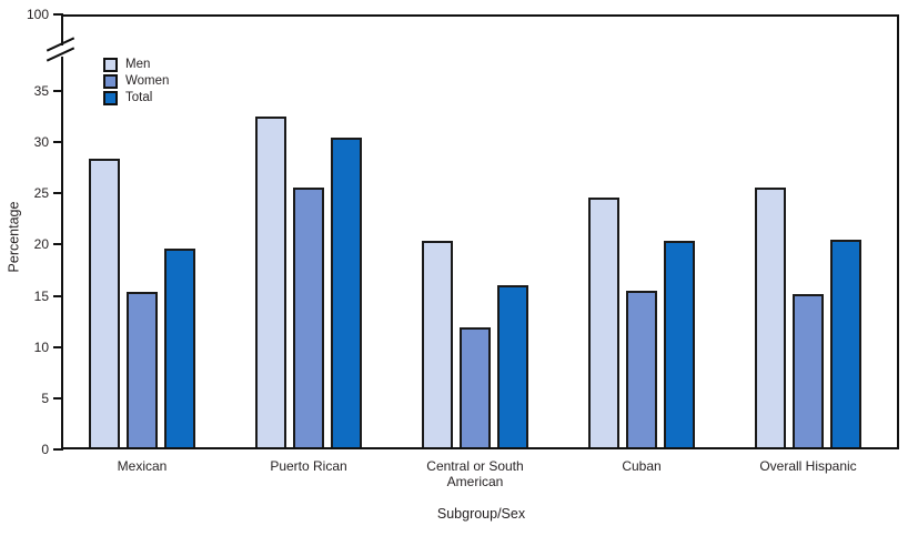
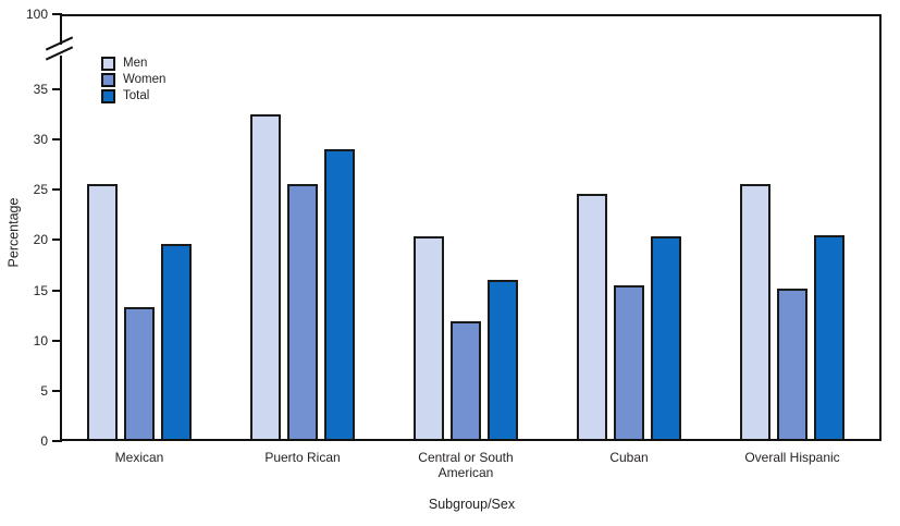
Men/Mexican: 28 -> 25
Women/Mexican: 15 -> 13
Total/Puerto Rican: 30 -> 29
